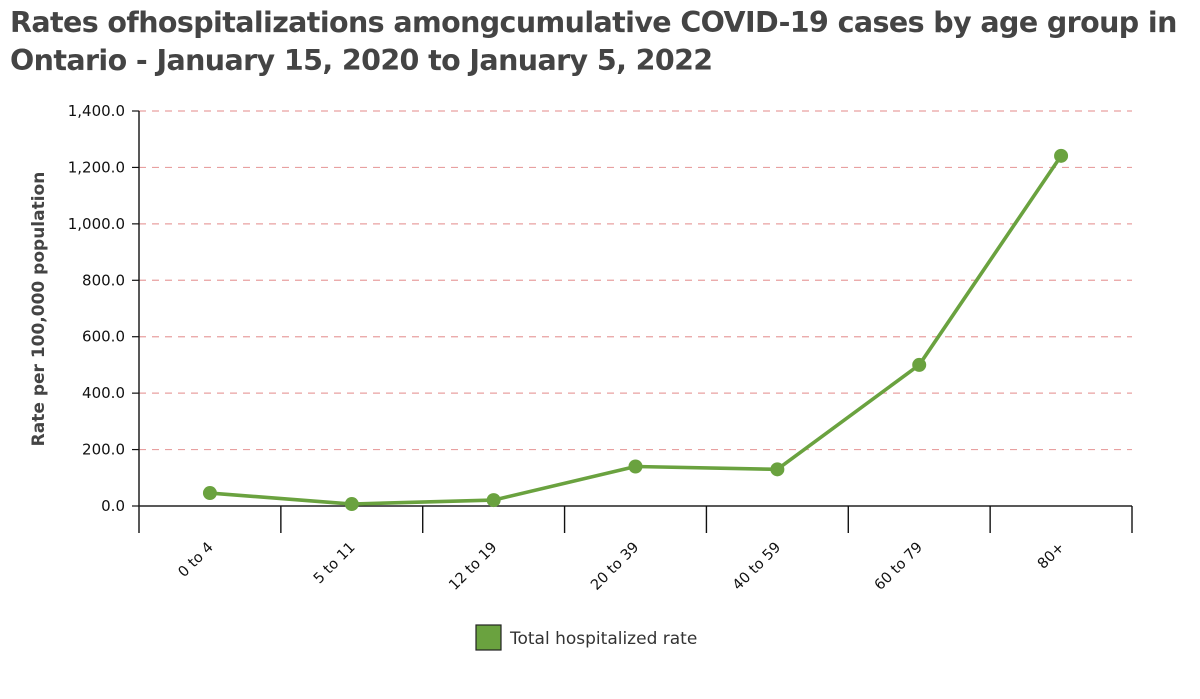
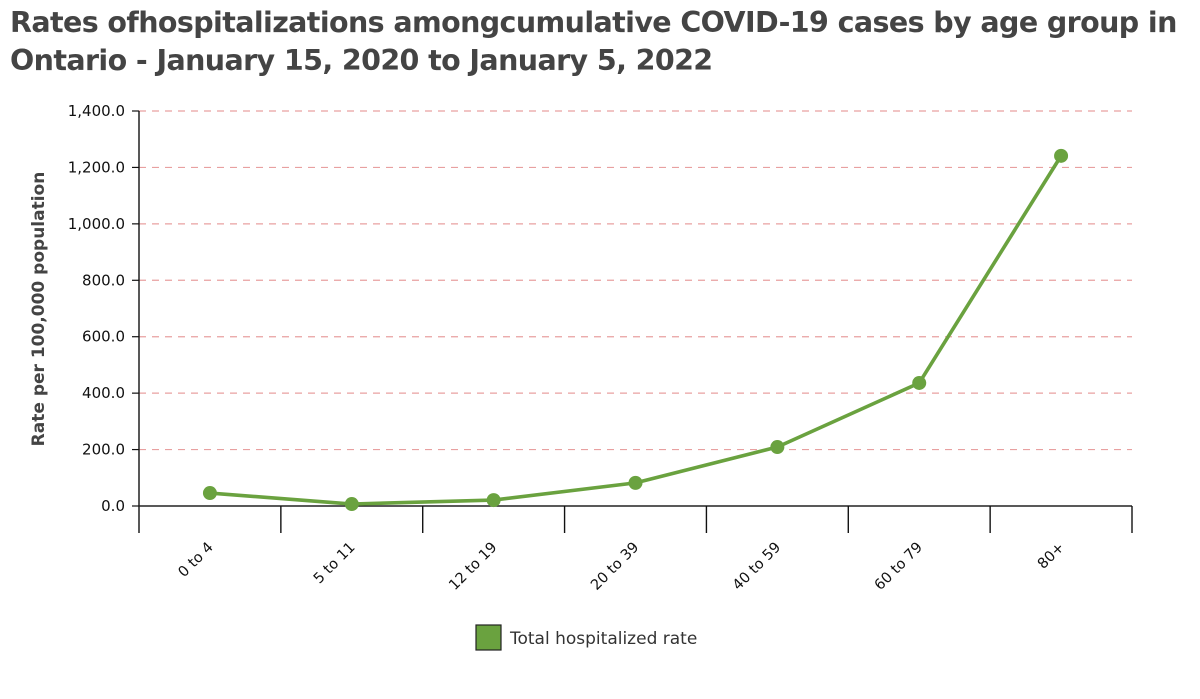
20 to 39: 140 -> 80
40 to 59: 130 -> 210
60 to 79: 500 -> 440
